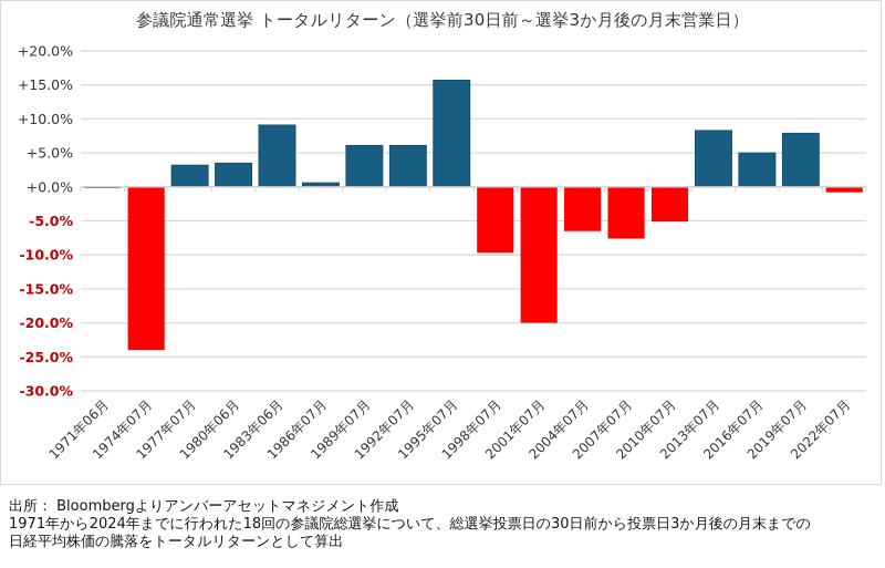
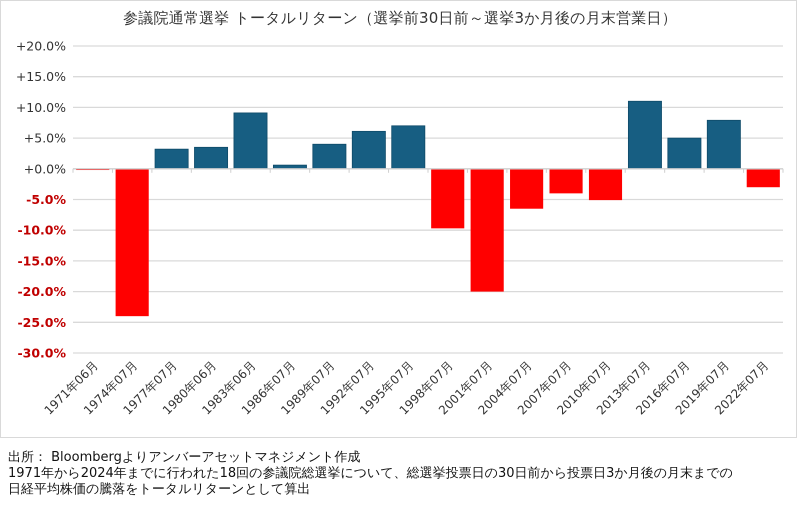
1989年07月: 6% -> 4%
1995年07月: 16% -> 7%
2007年07月: -8% -> -4%
2013年07月: 8% -> 11%
2022年07月: -1% -> -3%
